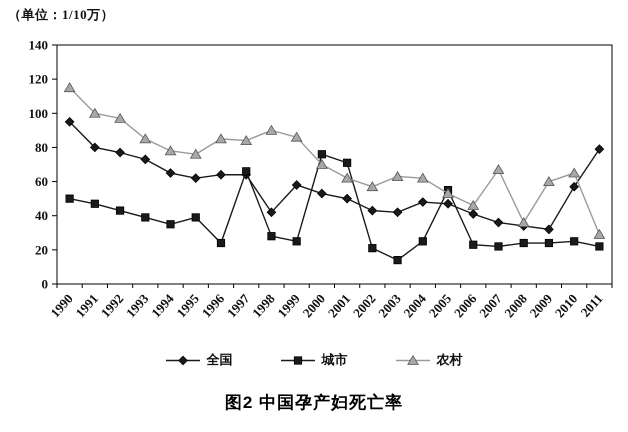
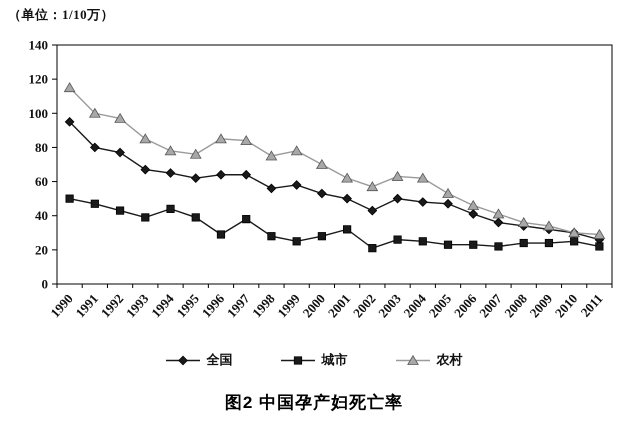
全国/1993: 73 -> 67
城市/1994: 35 -> 44
城市/1996: 24 -> 29
城市/1997: 66 -> 38
全国/1998: 42 -> 56
农村/1998: 90 -> 75
农村/1999: 86 -> 78
城市/2000: 76 -> 28
城市/2001: 71 -> 32
全国/2003: 42 -> 50
城市/2003: 14 -> 26
城市/2005: 55 -> 23
农村/2007: 67 -> 41
农村/2009: 60 -> 34
全国/2010: 57 -> 30
农村/2010: 65 -> 30
全国/2011: 79 -> 26
